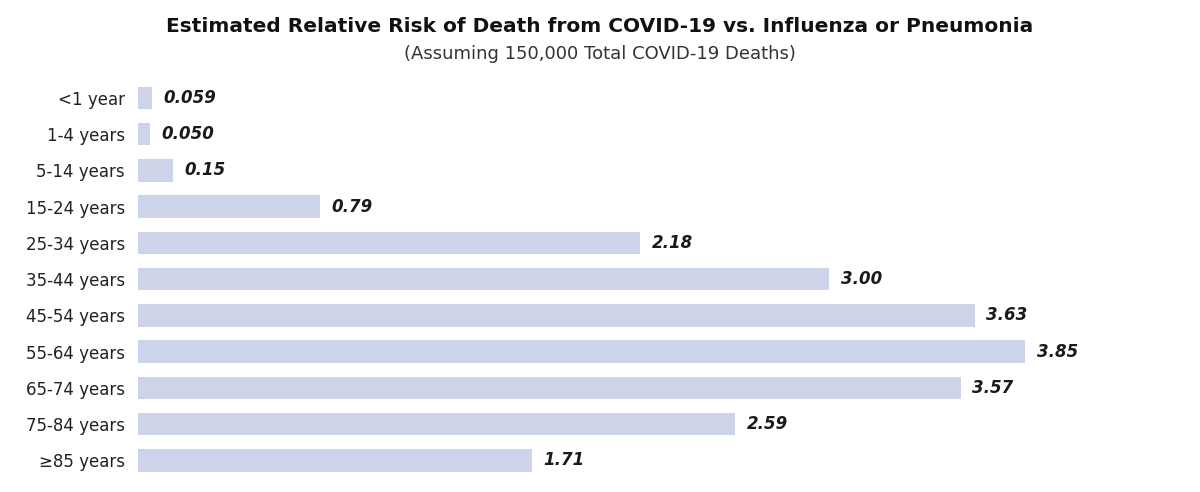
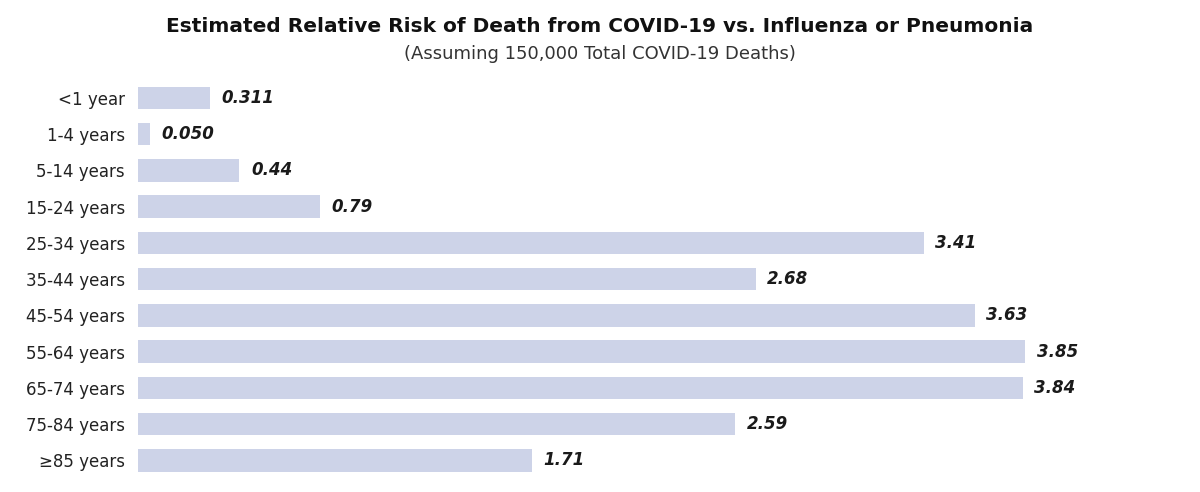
<1 year: 0.059 -> 0.311
5-14 years: 0.15 -> 0.44
25-34 years: 2.18 -> 3.41
35-44 years: 3.00 -> 2.68
65-74 years: 3.57 -> 3.84
